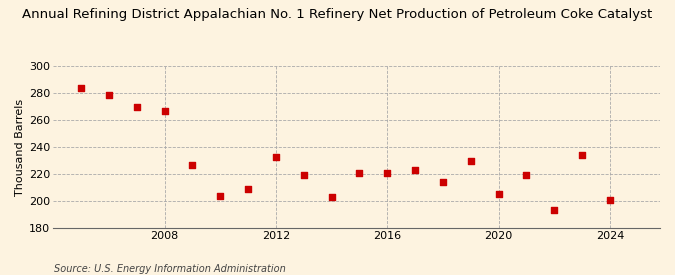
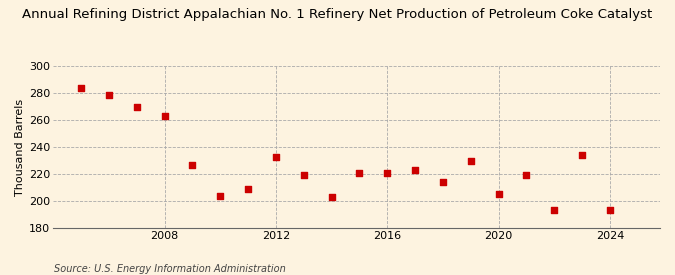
2008: 267 -> 263
2024: 201 -> 193
